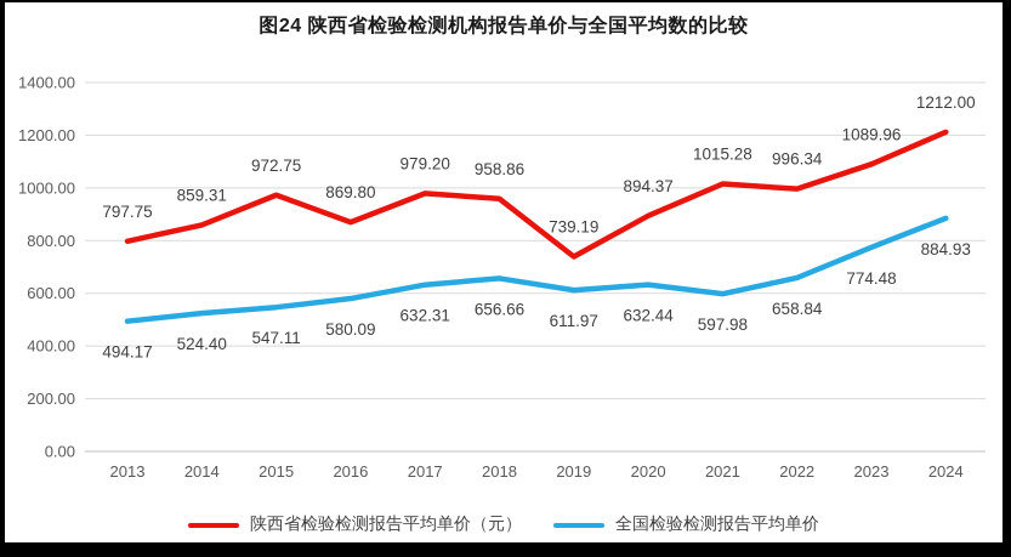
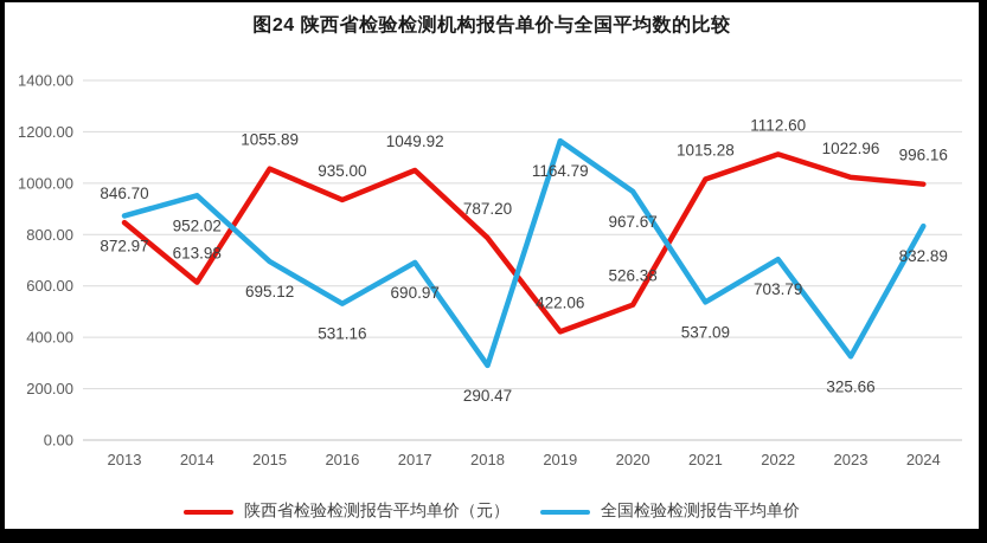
陕西省检验检测报告平均单价（元）/2013: 797.75 -> 846.70
全国检验检测报告平均单价/2013: 494.17 -> 872.97
陕西省检验检测报告平均单价（元）/2014: 859.31 -> 613.98
全国检验检测报告平均单价/2014: 524.40 -> 952.02
陕西省检验检测报告平均单价（元）/2015: 972.75 -> 1055.89
全国检验检测报告平均单价/2015: 547.11 -> 695.12
陕西省检验检测报告平均单价（元）/2016: 869.80 -> 935.00
全国检验检测报告平均单价/2016: 580.09 -> 531.16
陕西省检验检测报告平均单价（元）/2017: 979.20 -> 1049.92
全国检验检测报告平均单价/2017: 632.31 -> 690.97
陕西省检验检测报告平均单价（元）/2018: 958.86 -> 787.20
全国检验检测报告平均单价/2018: 656.66 -> 290.47
陕西省检验检测报告平均单价（元）/2019: 739.19 -> 422.06
全国检验检测报告平均单价/2019: 611.97 -> 1164.79
陕西省检验检测报告平均单价（元）/2020: 894.37 -> 526.38
全国检验检测报告平均单价/2020: 632.44 -> 967.67
全国检验检测报告平均单价/2021: 597.98 -> 537.09
陕西省检验检测报告平均单价（元）/2022: 996.34 -> 1112.60
全国检验检测报告平均单价/2022: 658.84 -> 703.79
陕西省检验检测报告平均单价（元）/2023: 1089.96 -> 1022.96
全国检验检测报告平均单价/2023: 774.48 -> 325.66
陕西省检验检测报告平均单价（元）/2024: 1212.00 -> 996.16
全国检验检测报告平均单价/2024: 884.93 -> 832.89
